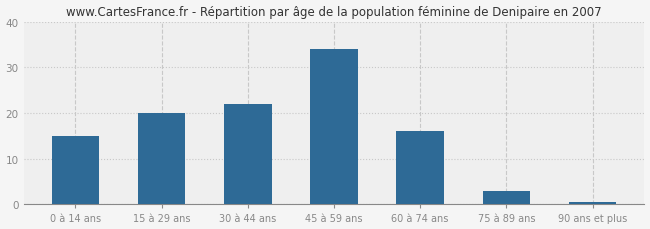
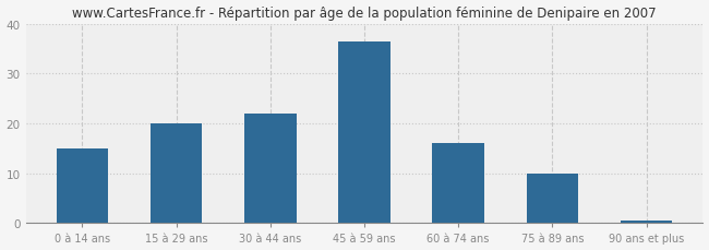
45 à 59 ans: 34.0 -> 36.5
75 à 89 ans: 3.0 -> 10.0
